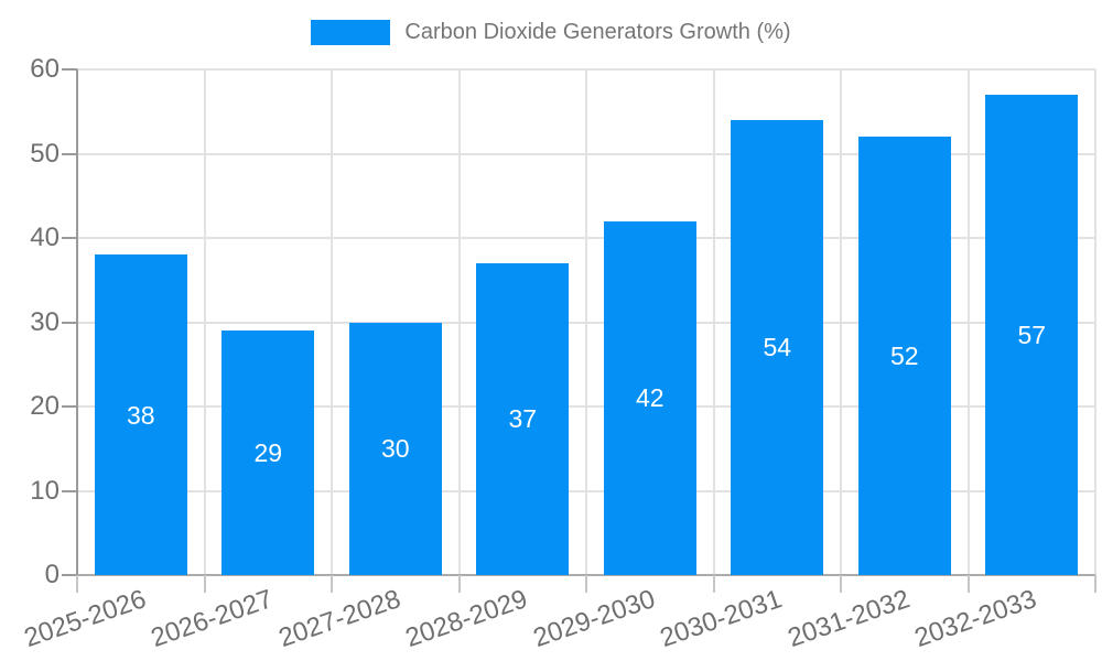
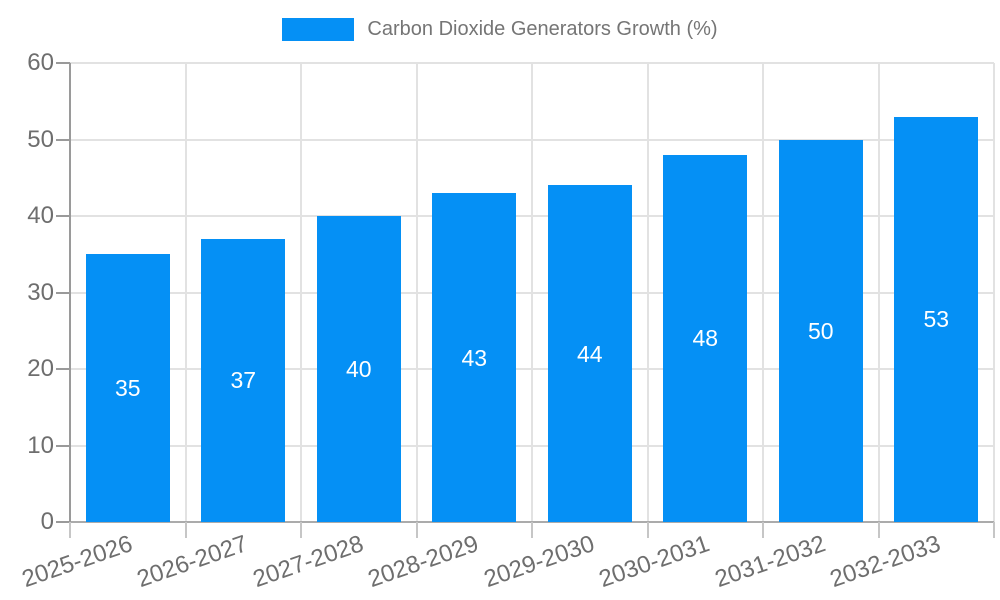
2025-2026: 38 -> 35
2026-2027: 29 -> 37
2027-2028: 30 -> 40
2028-2029: 37 -> 43
2029-2030: 42 -> 44
2030-2031: 54 -> 48
2031-2032: 52 -> 50
2032-2033: 57 -> 53
